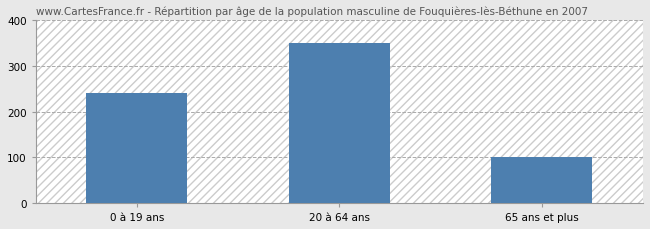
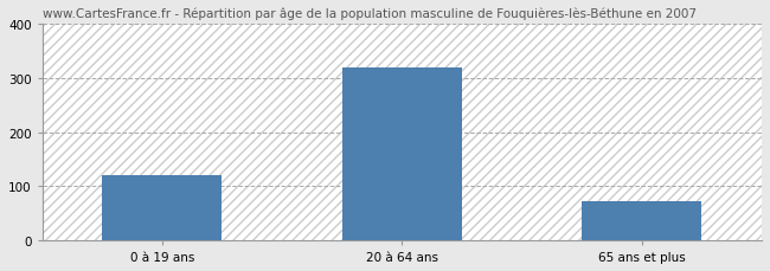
0 à 19 ans: 240 -> 120
20 à 64 ans: 350 -> 320
65 ans et plus: 100 -> 73
